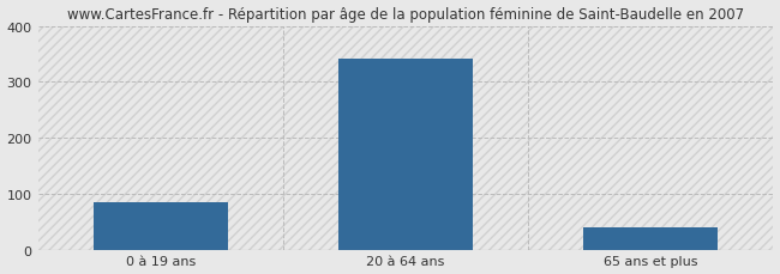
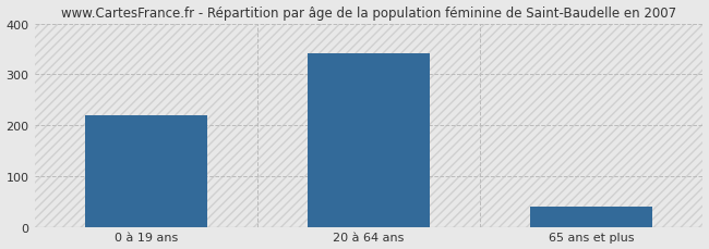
0 à 19 ans: 85 -> 220
